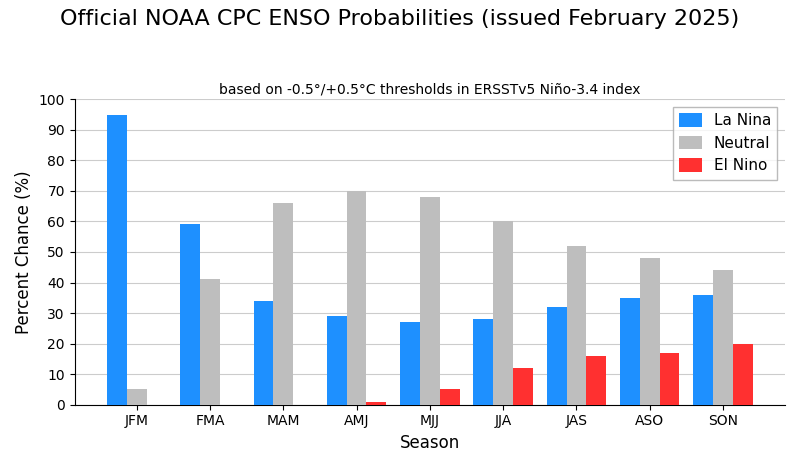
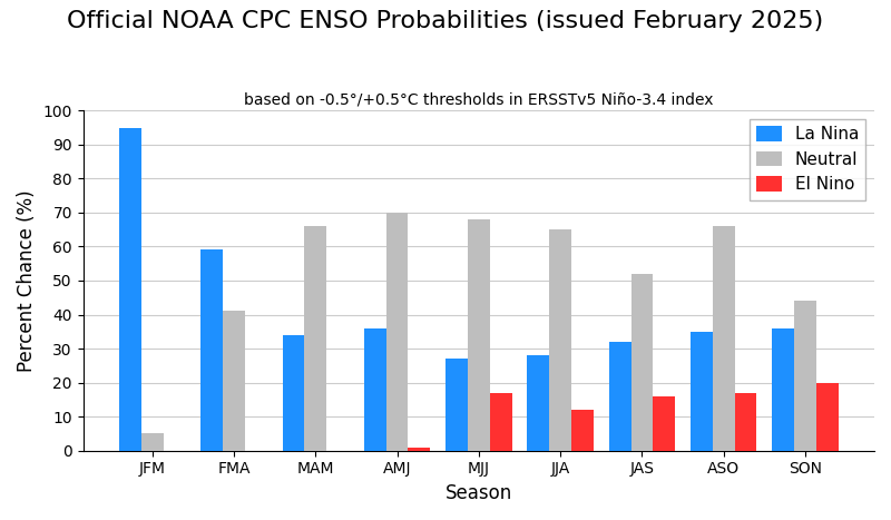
La Nina/AMJ: 29 -> 36
El Nino/MJJ: 5 -> 17
Neutral/JJA: 60 -> 65
Neutral/ASO: 48 -> 66
